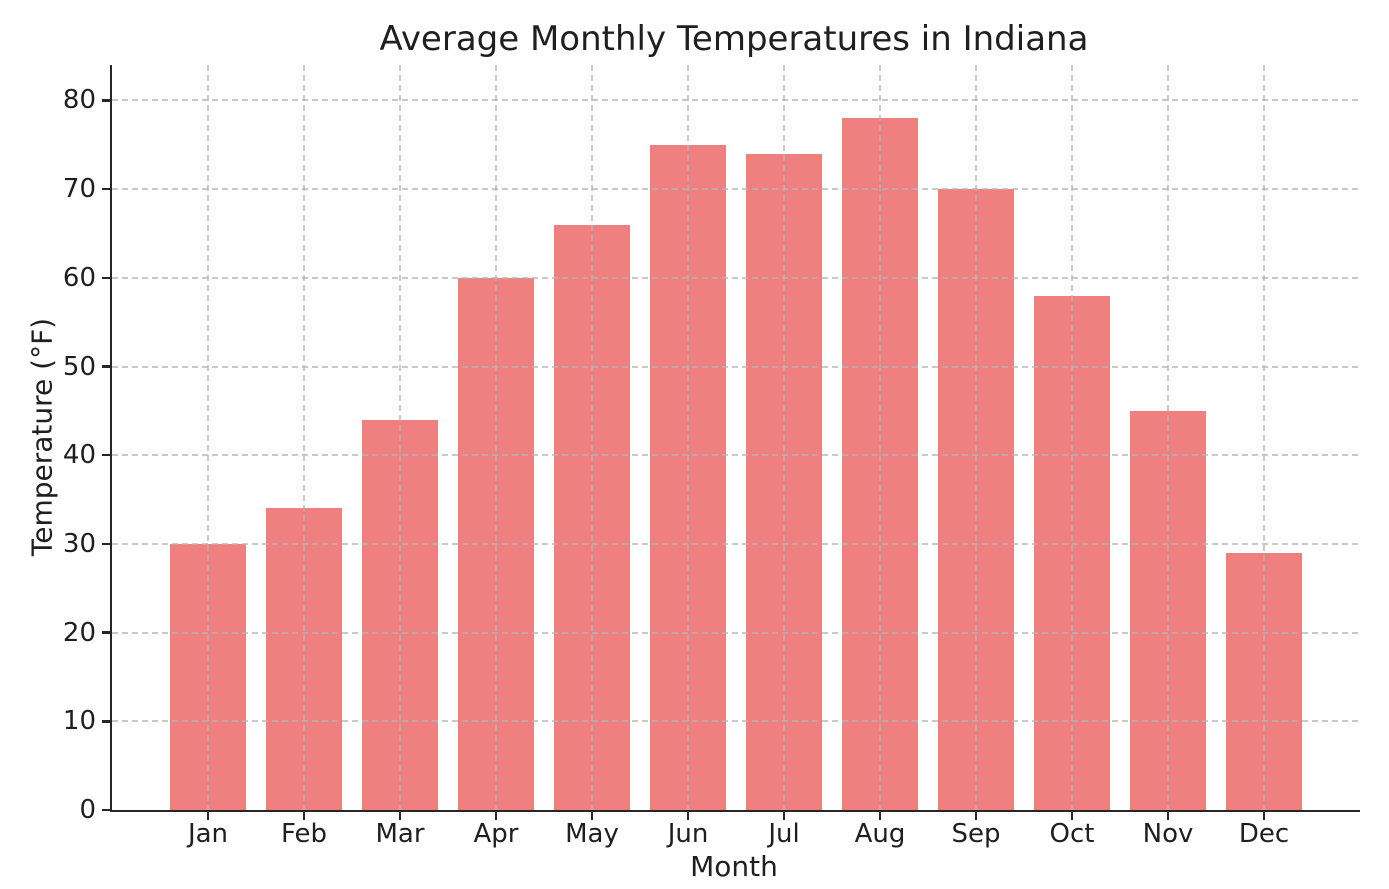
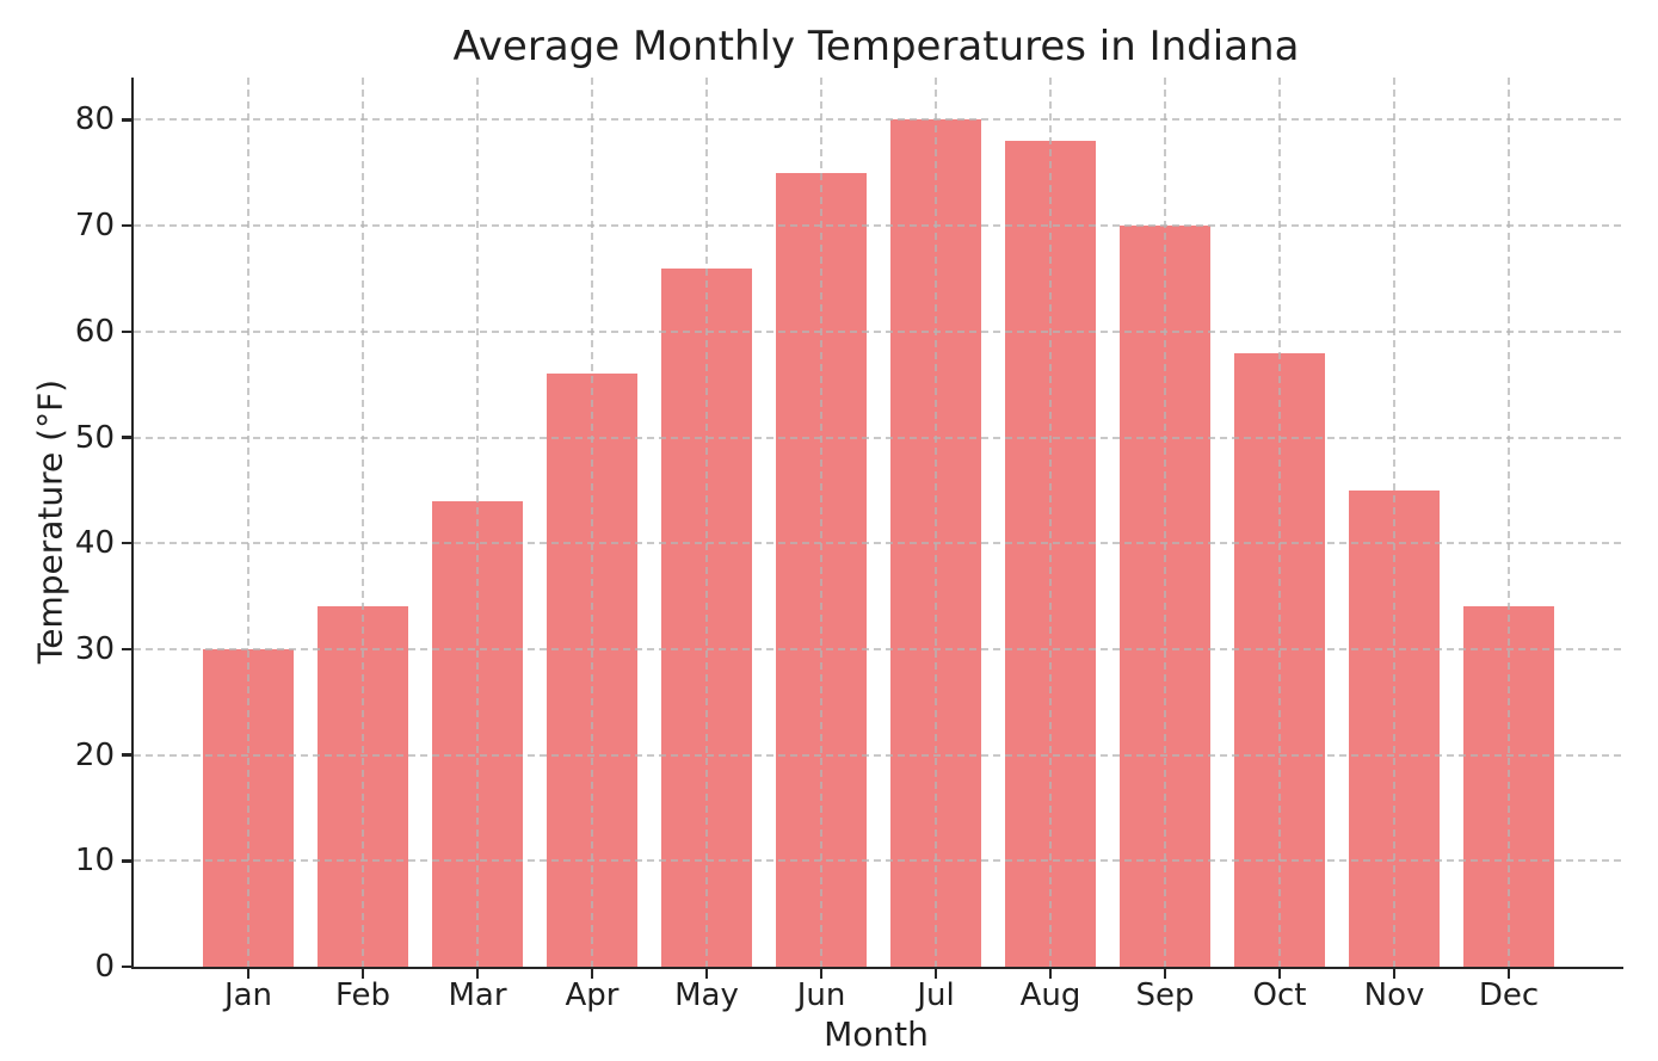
Apr: 60 -> 56
Jul: 74 -> 80
Dec: 29 -> 34
